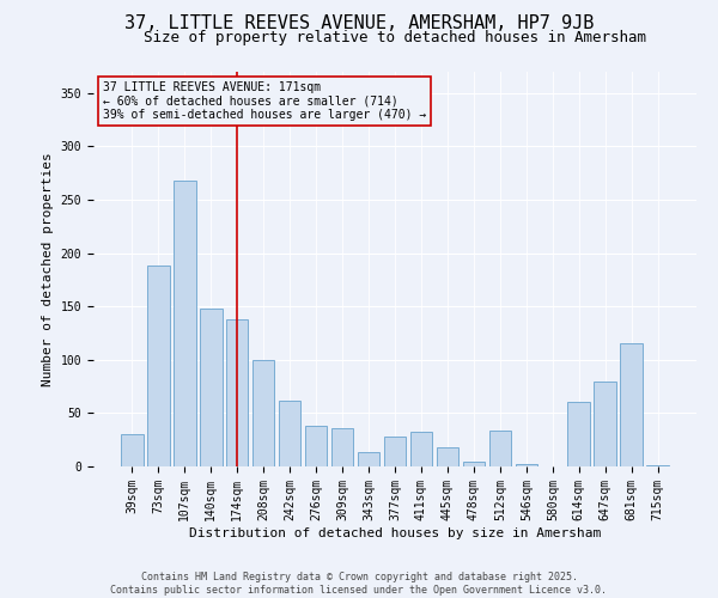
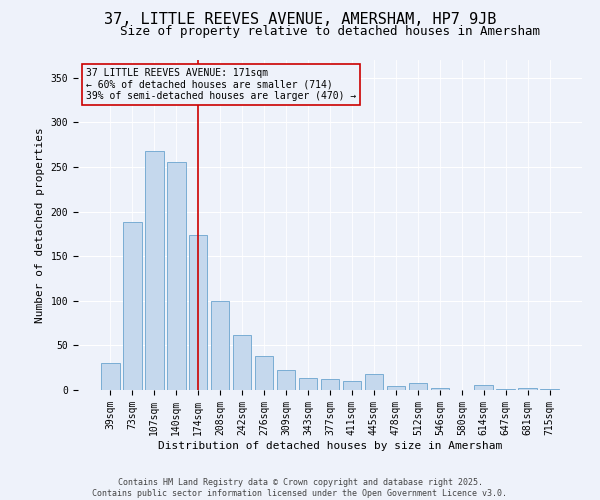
140sqm: 148 -> 256
174sqm: 138 -> 174
309sqm: 36 -> 22
377sqm: 28 -> 12
411sqm: 32 -> 10
512sqm: 34 -> 8
614sqm: 60 -> 6
647sqm: 80 -> 1
681sqm: 116 -> 2
